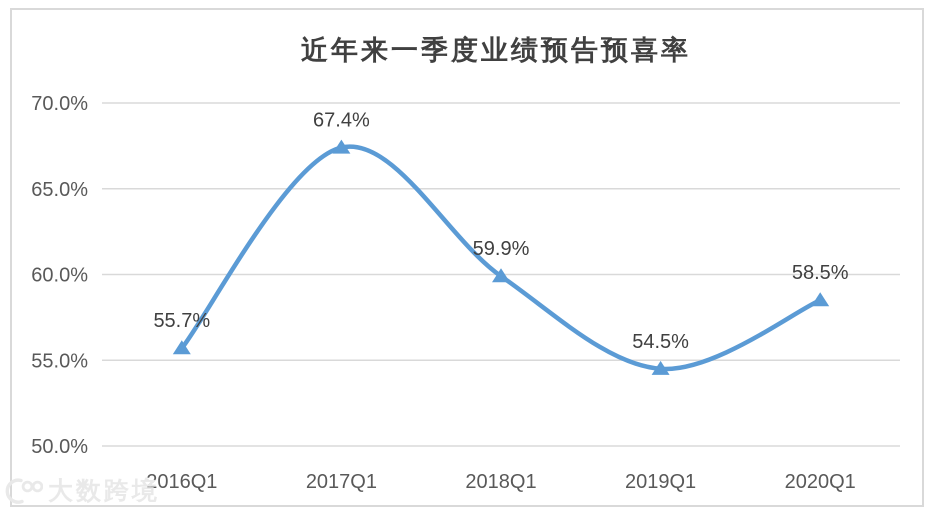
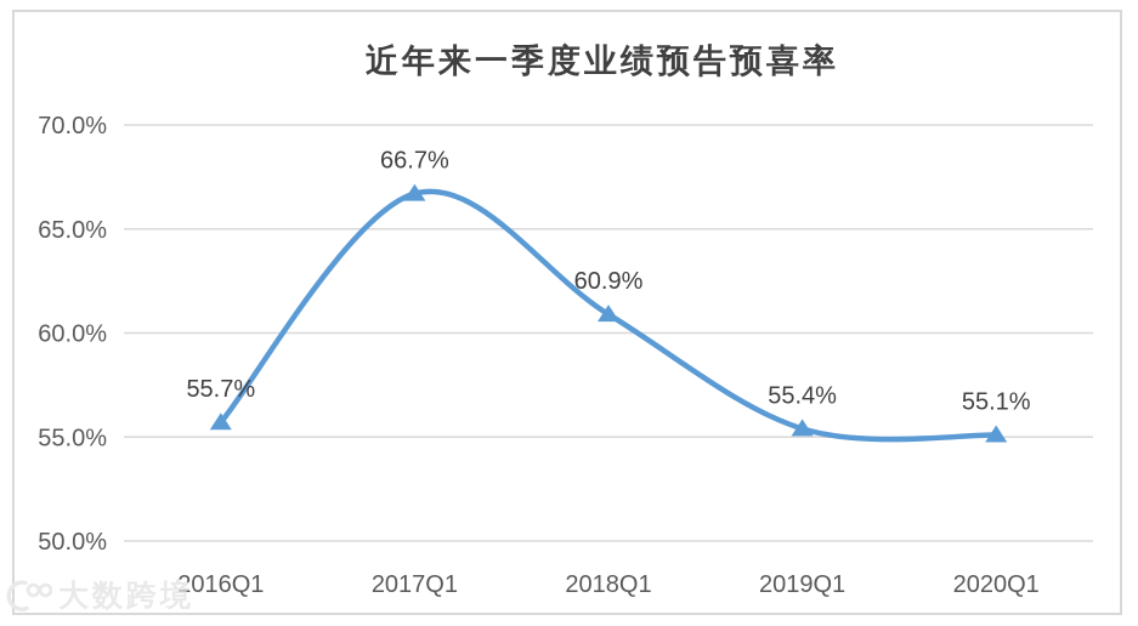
2017Q1: 67.4% -> 66.7%
2018Q1: 59.9% -> 60.9%
2019Q1: 54.5% -> 55.4%
2020Q1: 58.5% -> 55.1%
